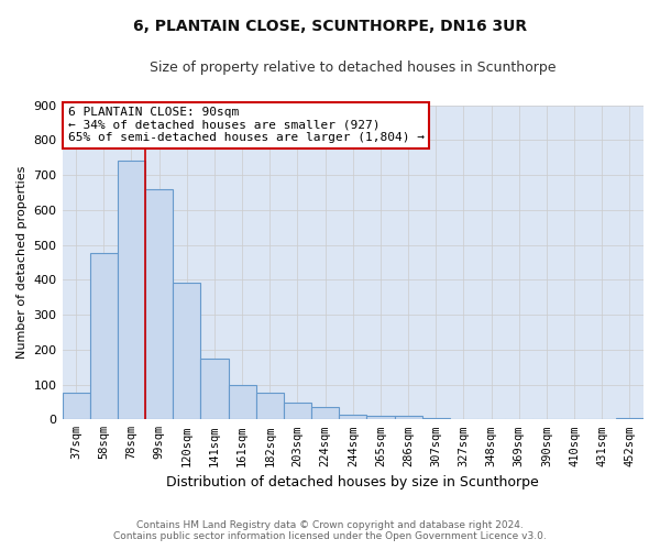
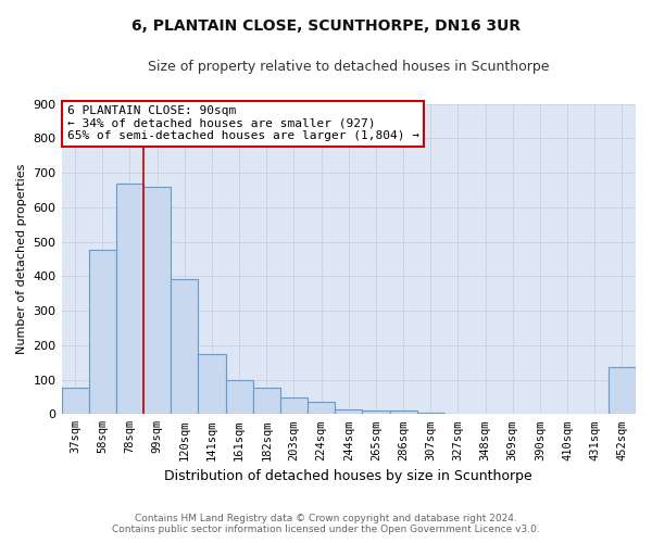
78sqm: 740 -> 670
452sqm: 5 -> 135
